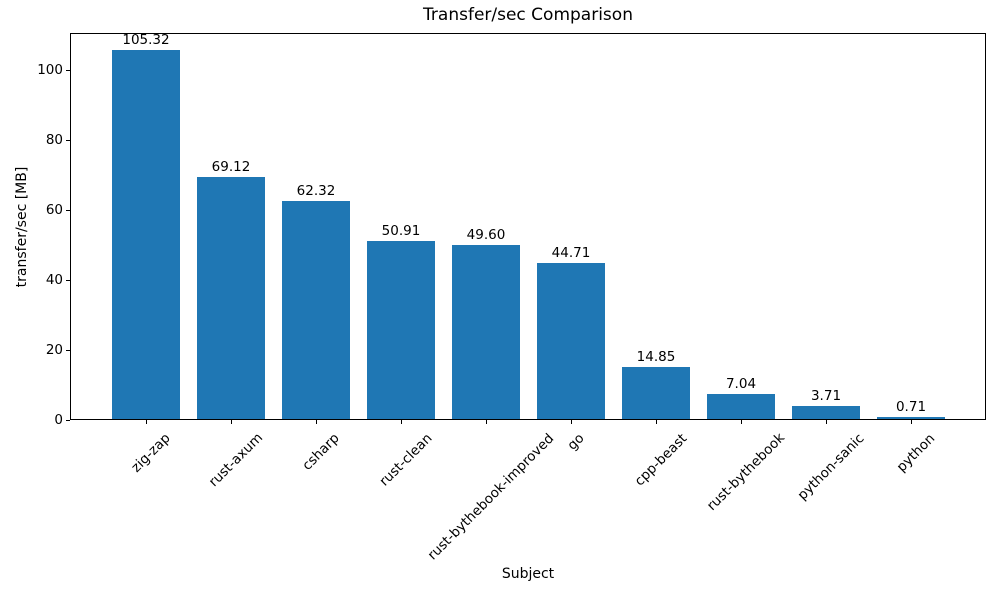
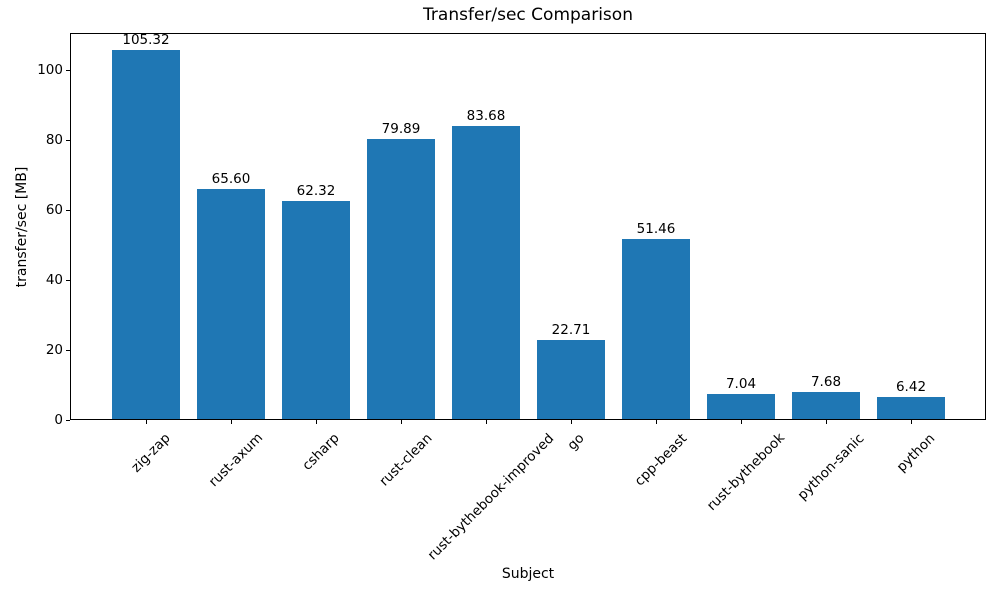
rust-axum: 69.12 -> 65.60
rust-clean: 50.91 -> 79.89
rust-bythebook-improved: 49.60 -> 83.68
go: 44.71 -> 22.71
cpp-beast: 14.85 -> 51.46
python-sanic: 3.71 -> 7.68
python: 0.71 -> 6.42
